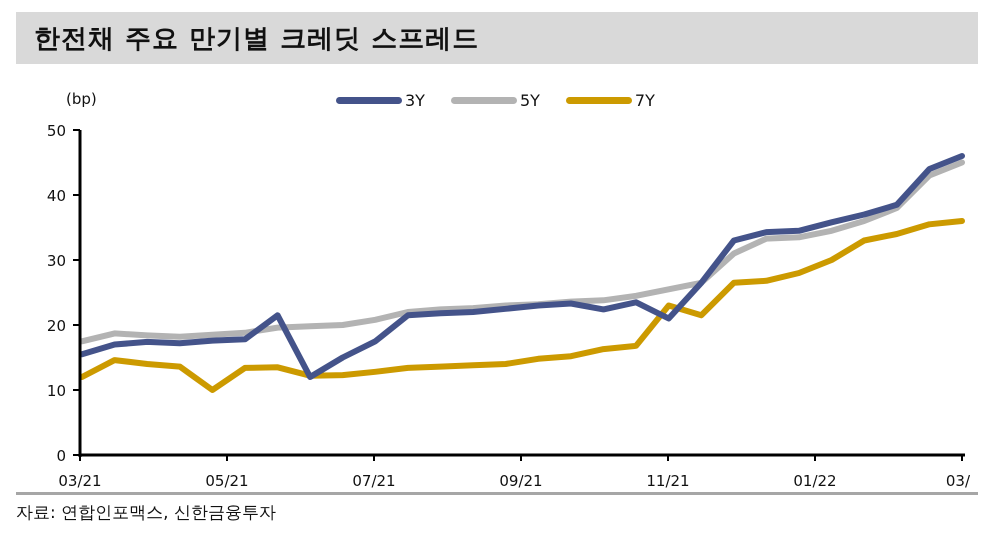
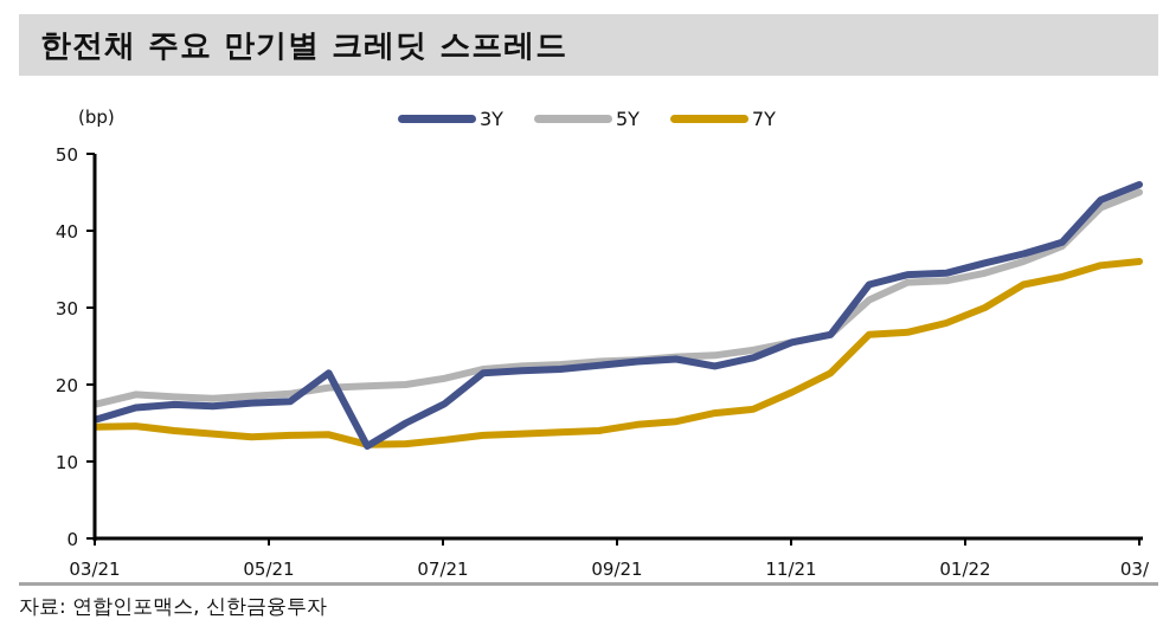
7Y/03/21: 12 -> 14
7Y/05/21: 10 -> 13
3Y/11/21: 21 -> 26
7Y/11/21: 23 -> 19
